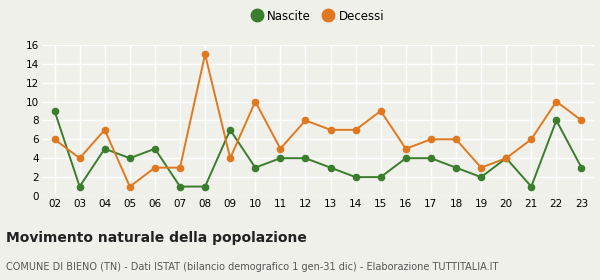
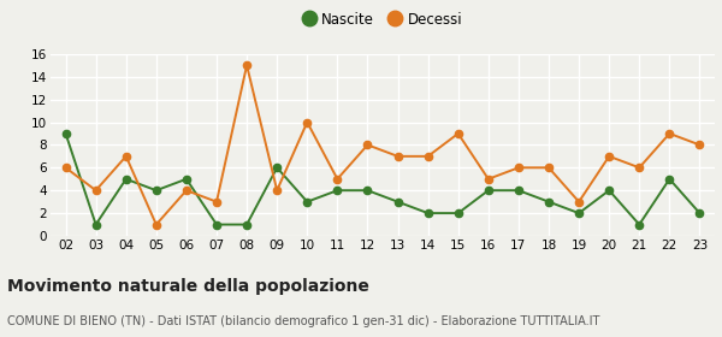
Decessi/06: 3 -> 4
Nascite/09: 7 -> 6
Decessi/20: 4 -> 7
Nascite/22: 8 -> 5
Decessi/22: 10 -> 9
Nascite/23: 3 -> 2
